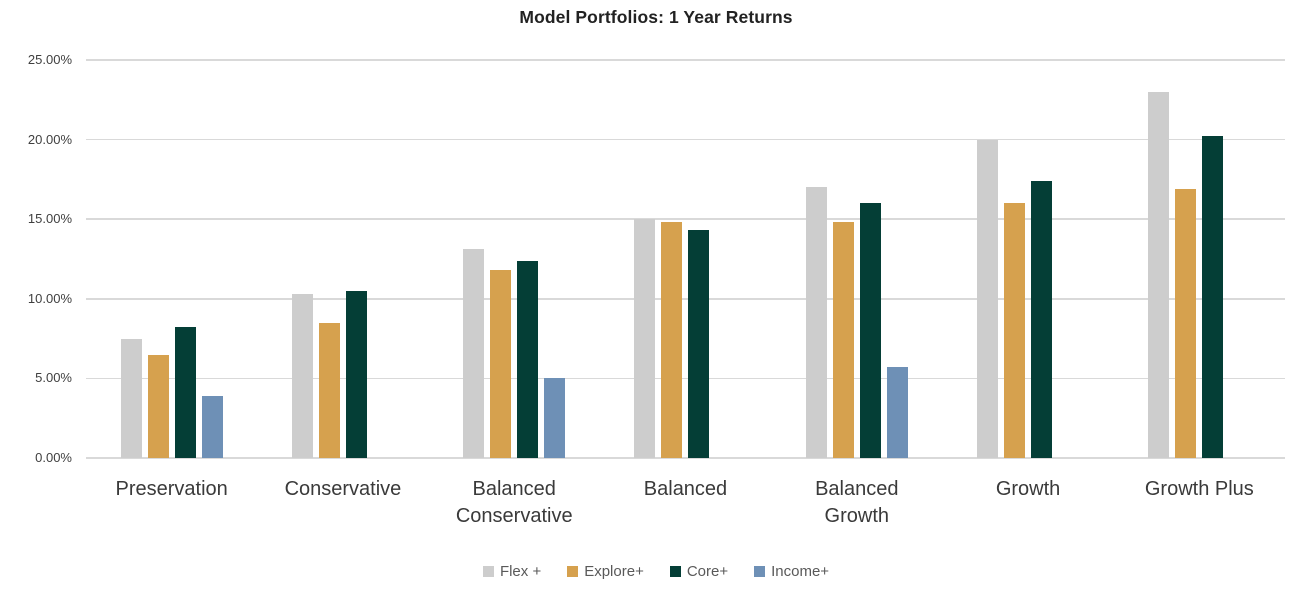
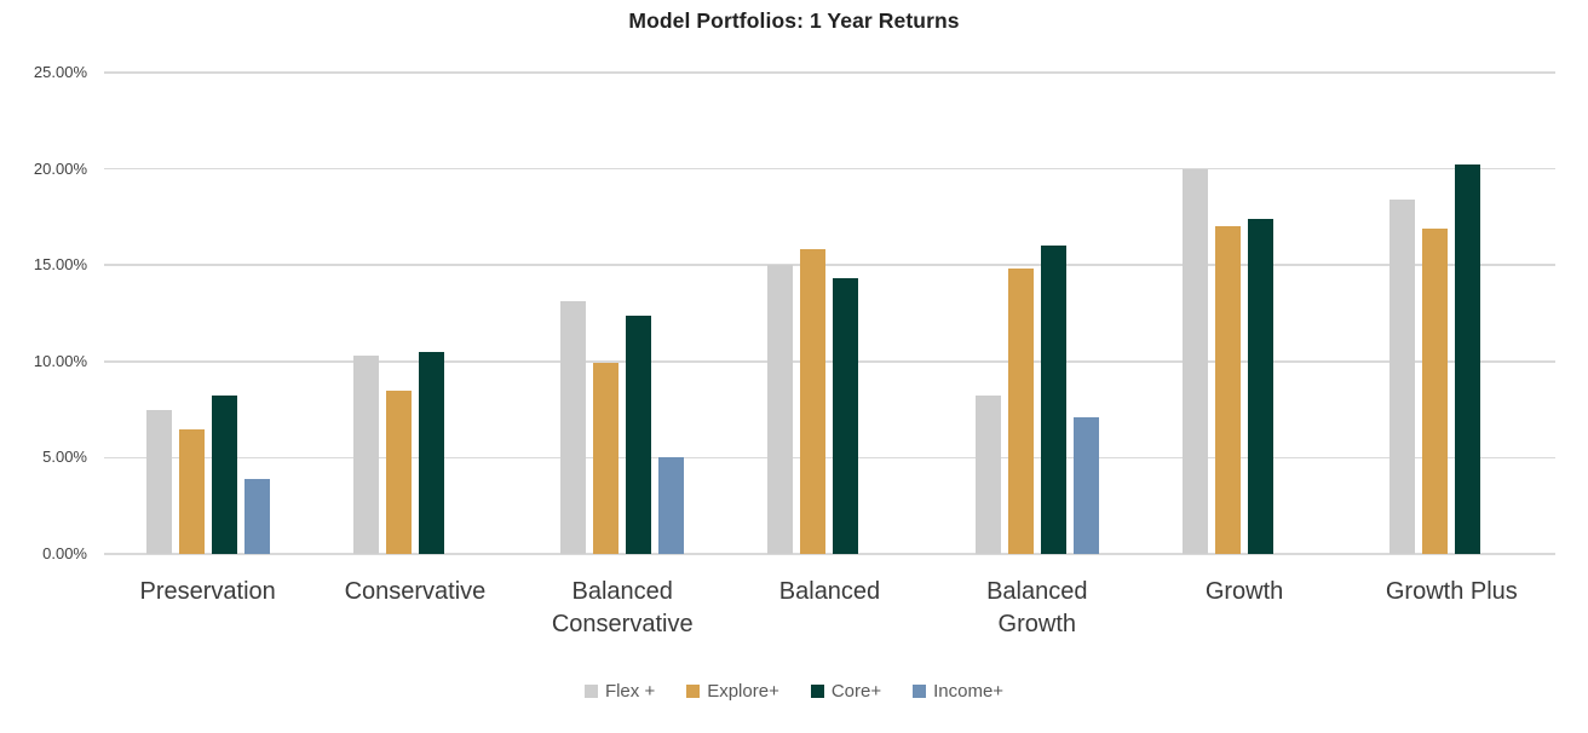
Explore+/Balanced Conservative: 11.8% -> 9.9%
Explore+/Balanced: 14.8% -> 15.8%
Flex +/Balanced Growth: 17.0% -> 8.2%
Income+/Balanced Growth: 5.7% -> 7.1%
Explore+/Growth: 16.0% -> 17.0%
Flex +/Growth Plus: 23.0% -> 18.4%
